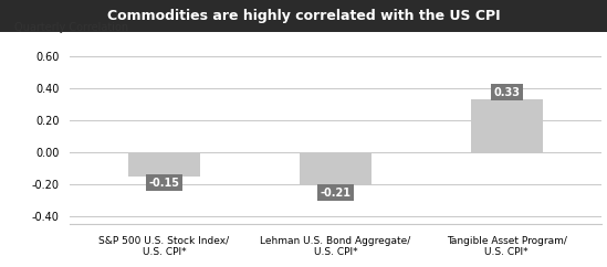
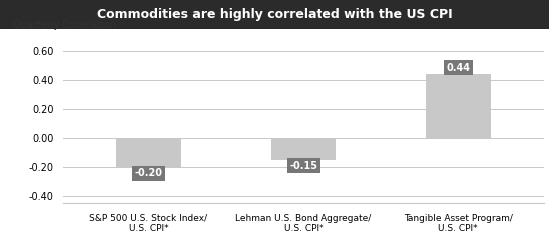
S&P 500 U.S. Stock Index/ U.S. CPI*: -0.15 -> -0.20
Lehman U.S. Bond Aggregate/ U.S. CPI*: -0.21 -> -0.15
Tangible Asset Program/ U.S. CPI*: 0.33 -> 0.44
